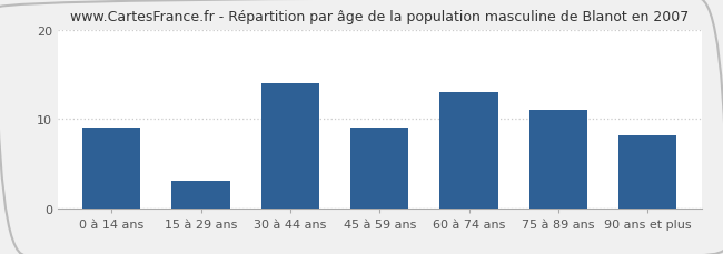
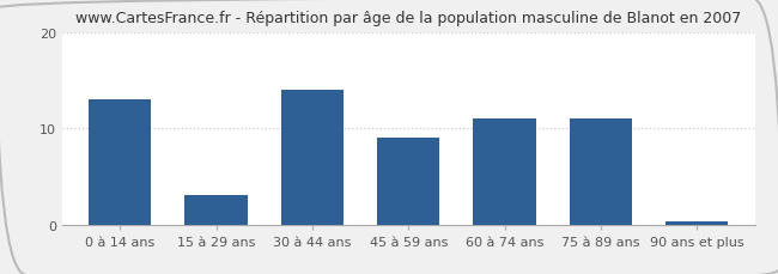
0 à 14 ans: 9.0 -> 13.0
60 à 74 ans: 13.0 -> 11.0
90 ans et plus: 8.2 -> 0.3
